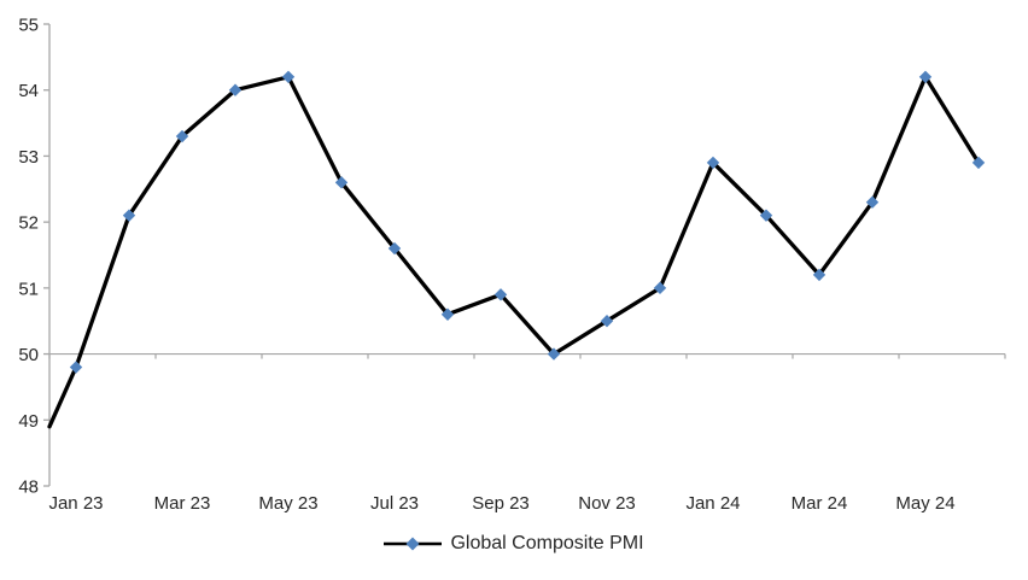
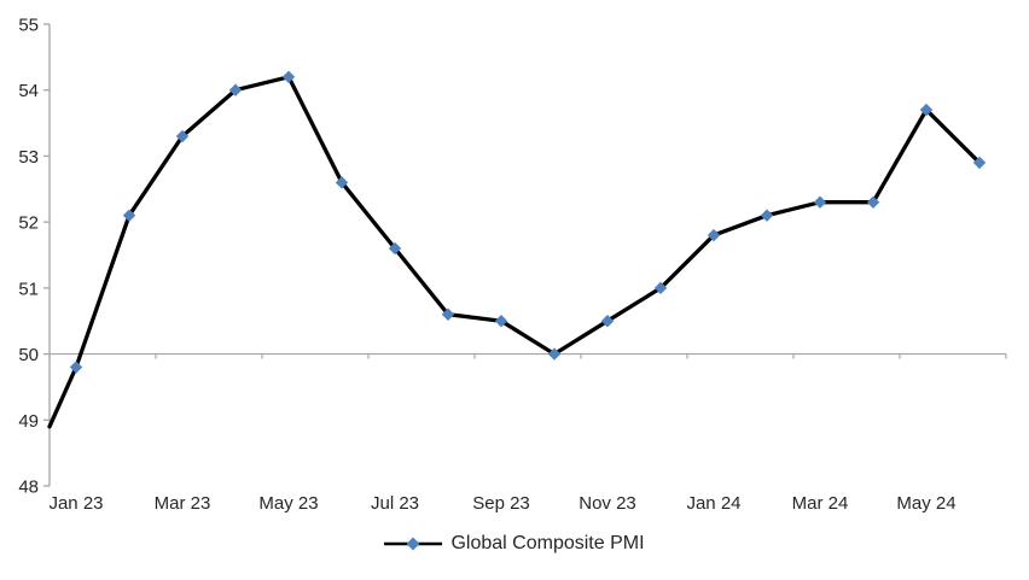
Sep 23: 50.9 -> 50.5
Jan 24: 52.9 -> 51.8
Mar 24: 51.2 -> 52.3
May 24: 54.2 -> 53.7
